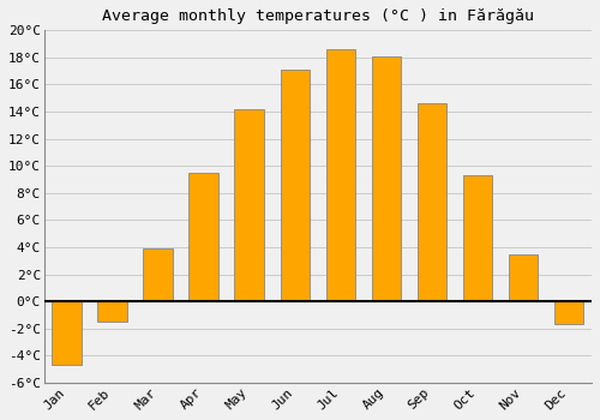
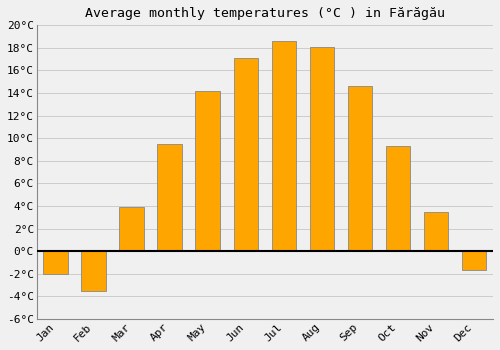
Jan: -4.7°C -> -2.0°C
Feb: -1.5°C -> -3.5°C
